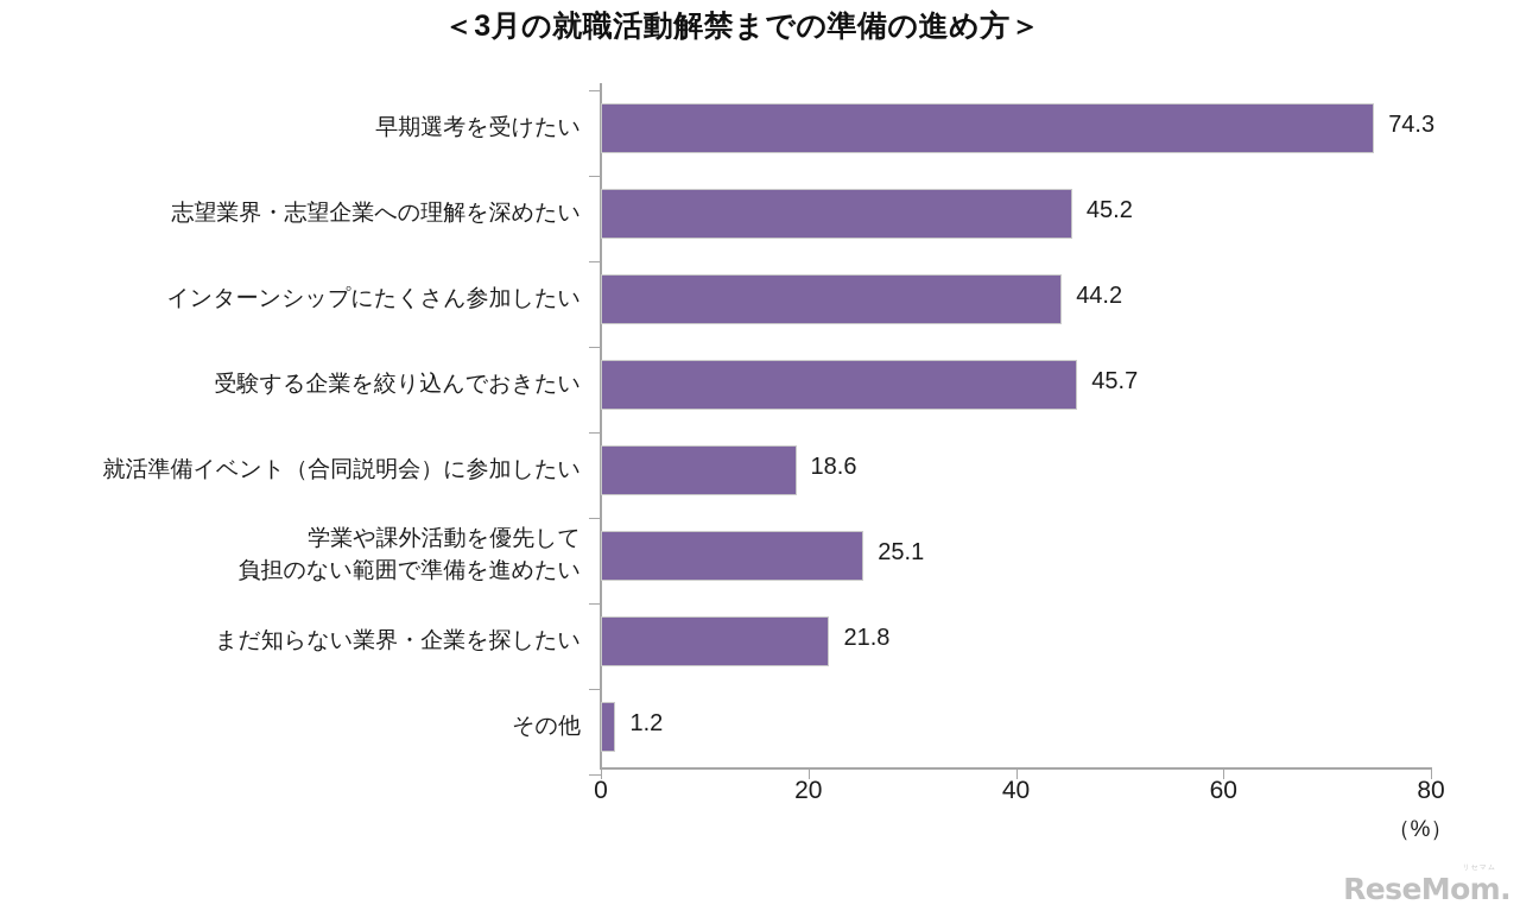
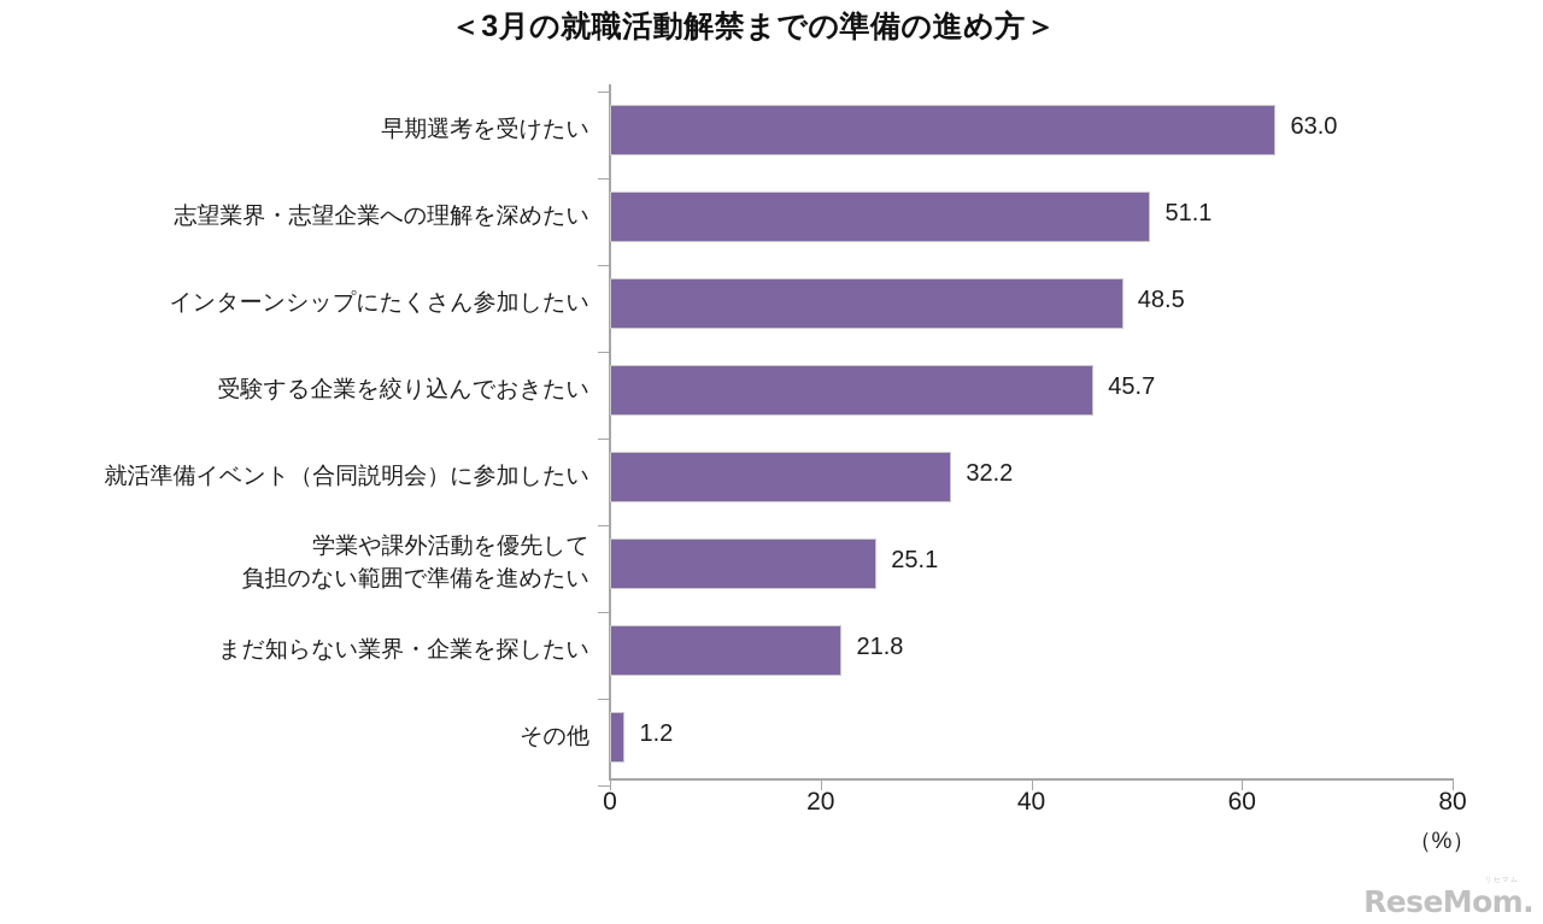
早期選考を受けたい: 74.3 -> 63.0
志望業界・志望企業への理解を深めたい: 45.2 -> 51.1
インターンシップにたくさん参加したい: 44.2 -> 48.5
就活準備イベント（合同説明会）に参加したい: 18.6 -> 32.2
